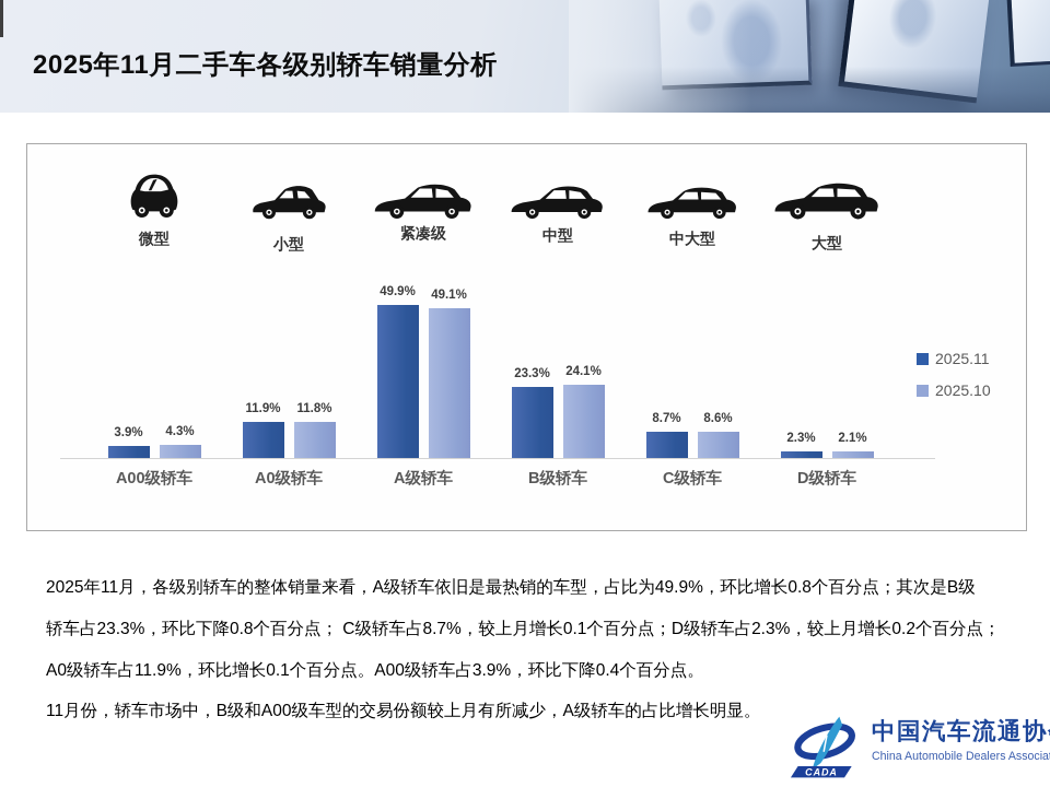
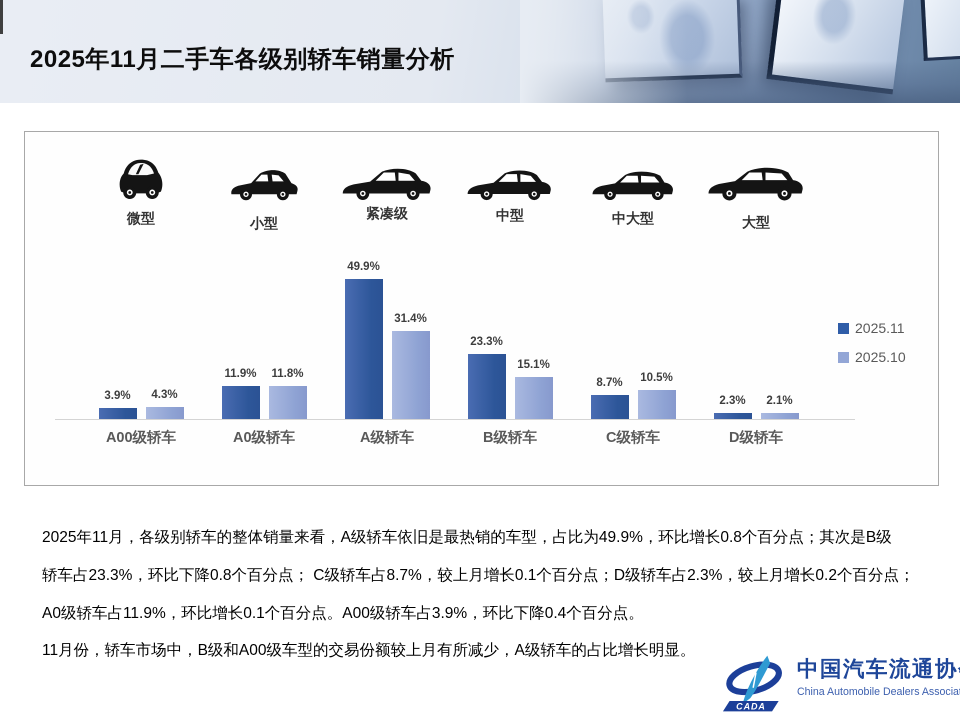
2025.10/A级轿车: 49.1% -> 31.4%
2025.10/B级轿车: 24.1% -> 15.1%
2025.10/C级轿车: 8.6% -> 10.5%
